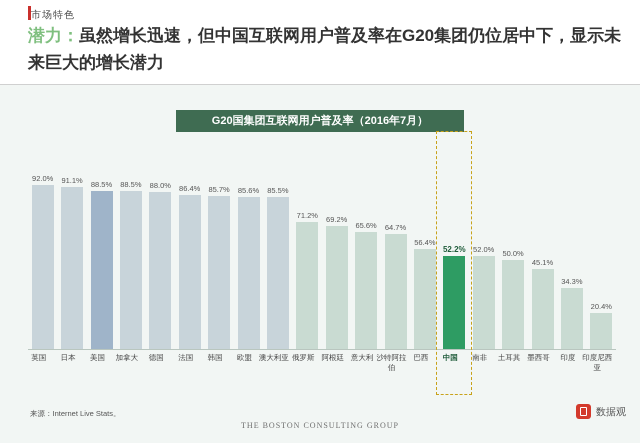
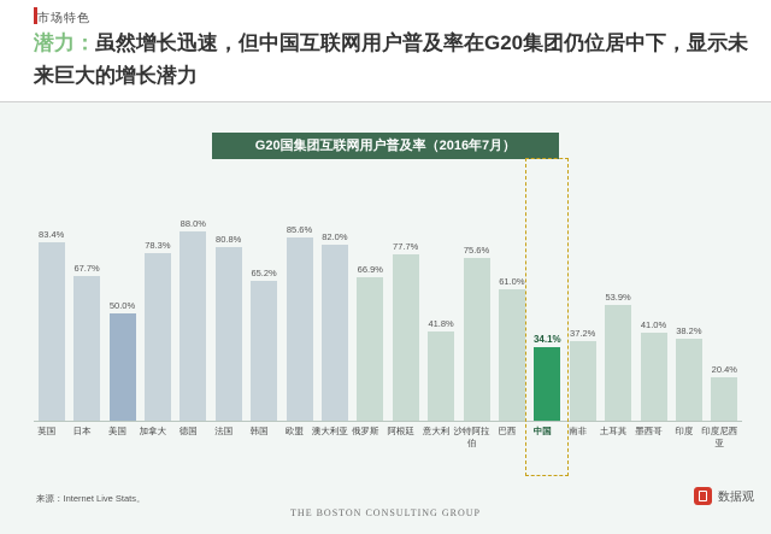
英国: 92.0% -> 83.4%
日本: 91.1% -> 67.7%
美国: 88.5% -> 50.0%
加拿大: 88.5% -> 78.3%
法国: 86.4% -> 80.8%
韩国: 85.7% -> 65.2%
澳大利亚: 85.5% -> 82.0%
俄罗斯: 71.2% -> 66.9%
阿根廷: 69.2% -> 77.7%
意大利: 65.6% -> 41.8%
沙特阿拉伯: 64.7% -> 75.6%
巴西: 56.4% -> 61.0%
中国: 52.2% -> 34.1%
南非: 52.0% -> 37.2%
土耳其: 50.0% -> 53.9%
墨西哥: 45.1% -> 41.0%
印度: 34.3% -> 38.2%
